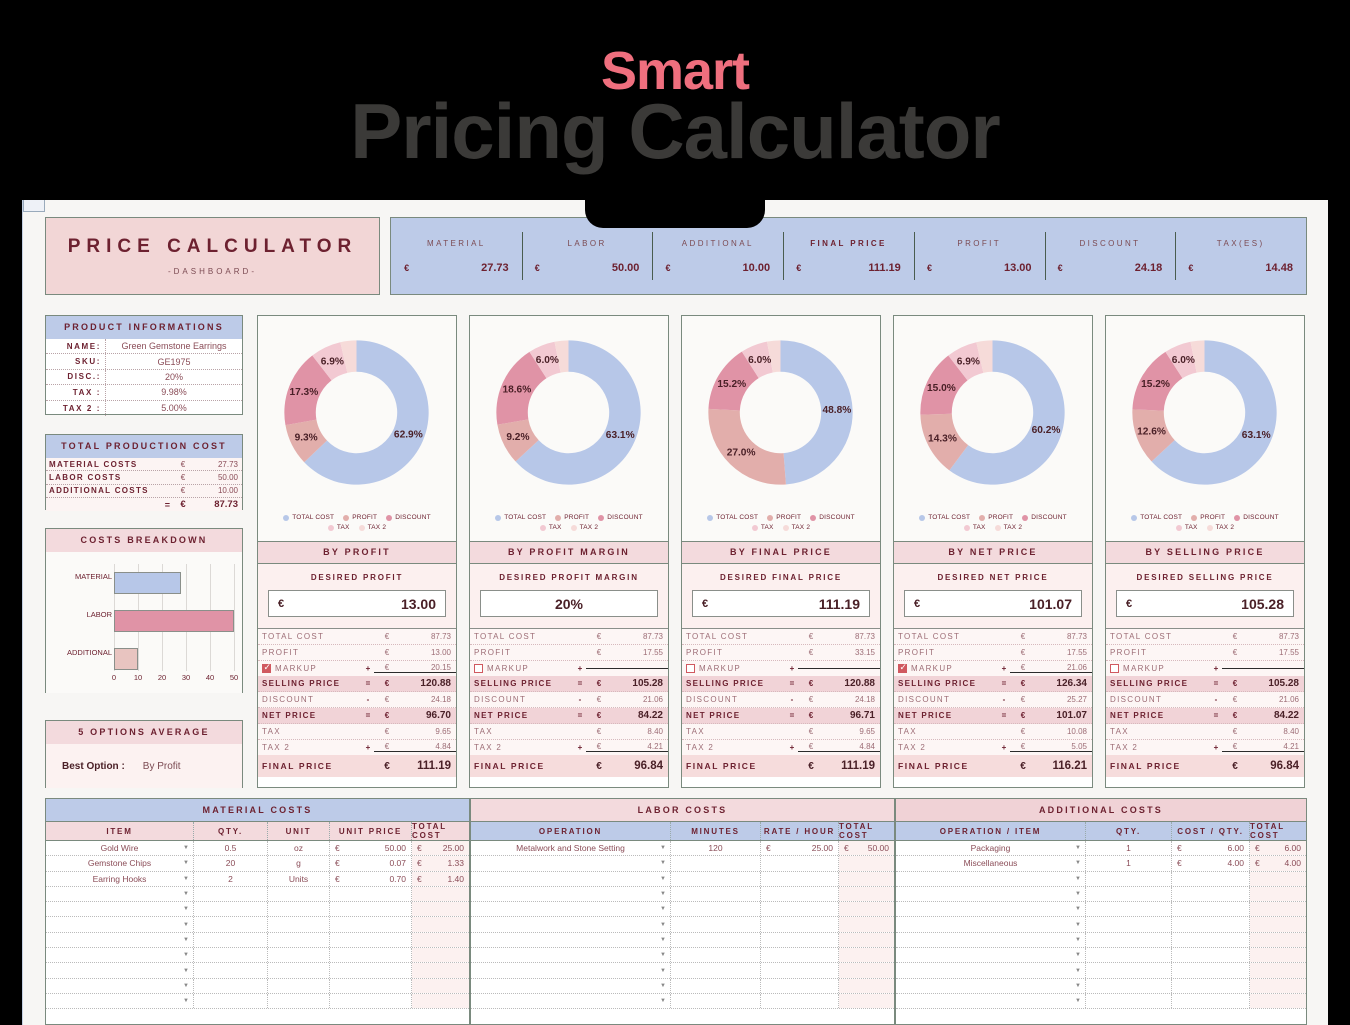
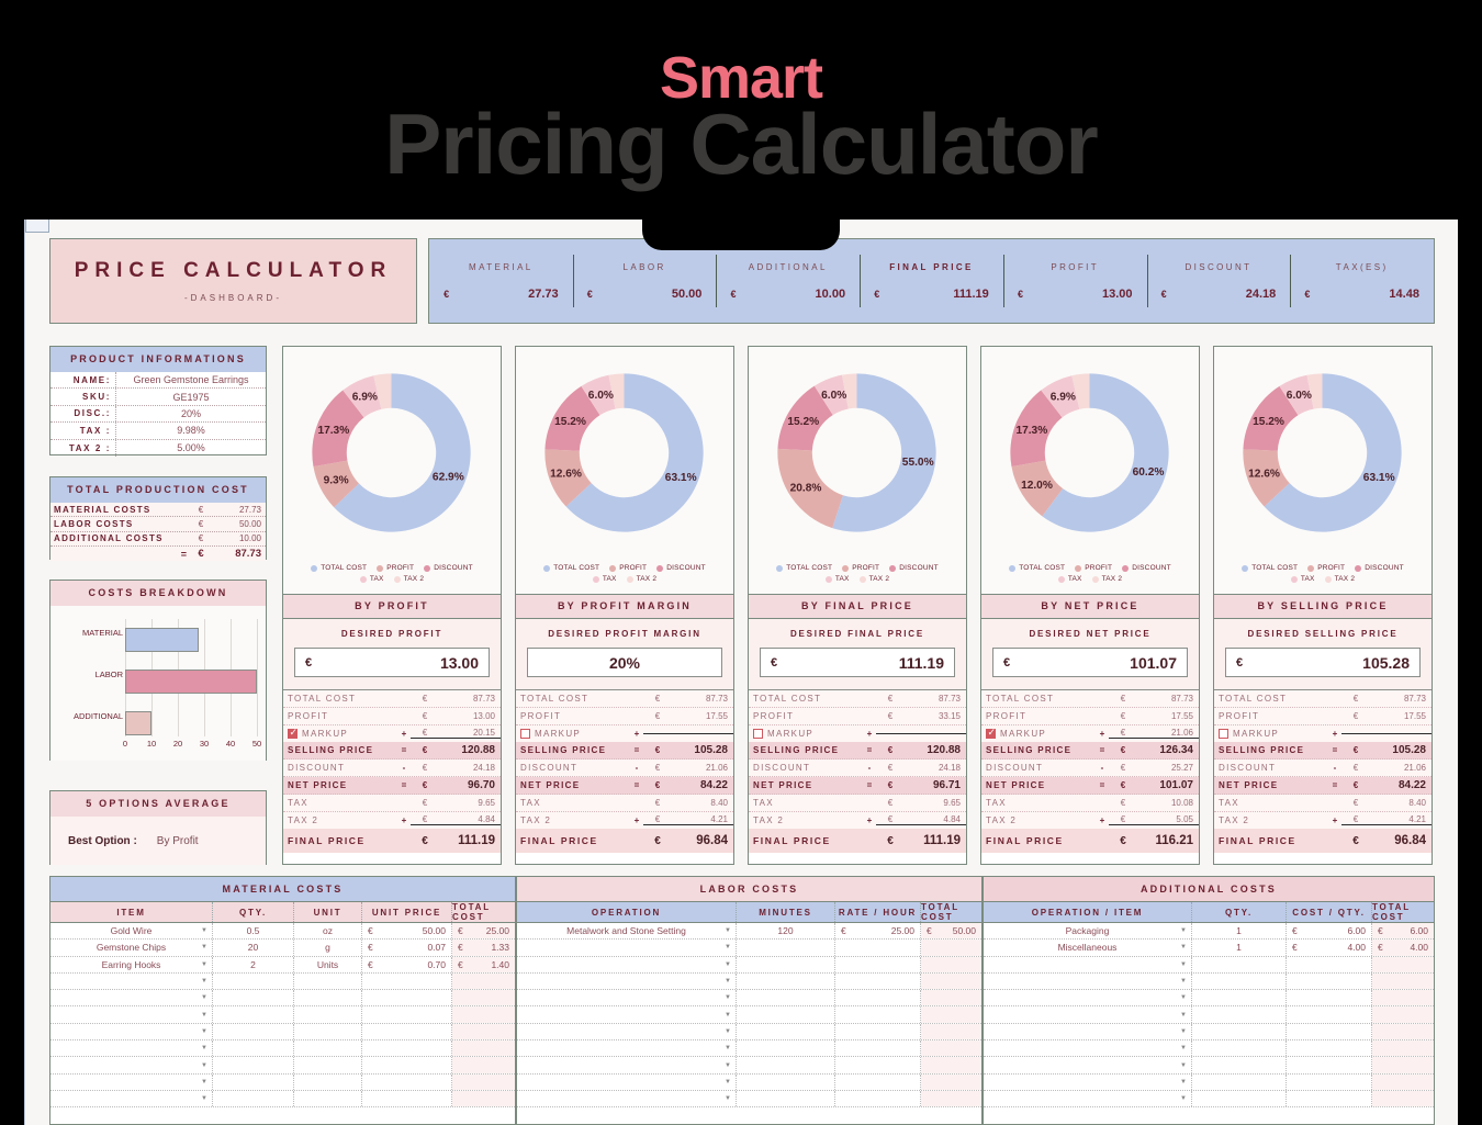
BY PROFIT MARGIN/PROFIT: 9.2% -> 12.6%
BY PROFIT MARGIN/DISCOUNT: 18.6% -> 15.2%
BY FINAL PRICE/TOTAL COST: 48.8% -> 55.0%
BY FINAL PRICE/PROFIT: 27.0% -> 20.8%
BY NET PRICE/PROFIT: 14.3% -> 12.0%
BY NET PRICE/DISCOUNT: 15.0% -> 17.3%
